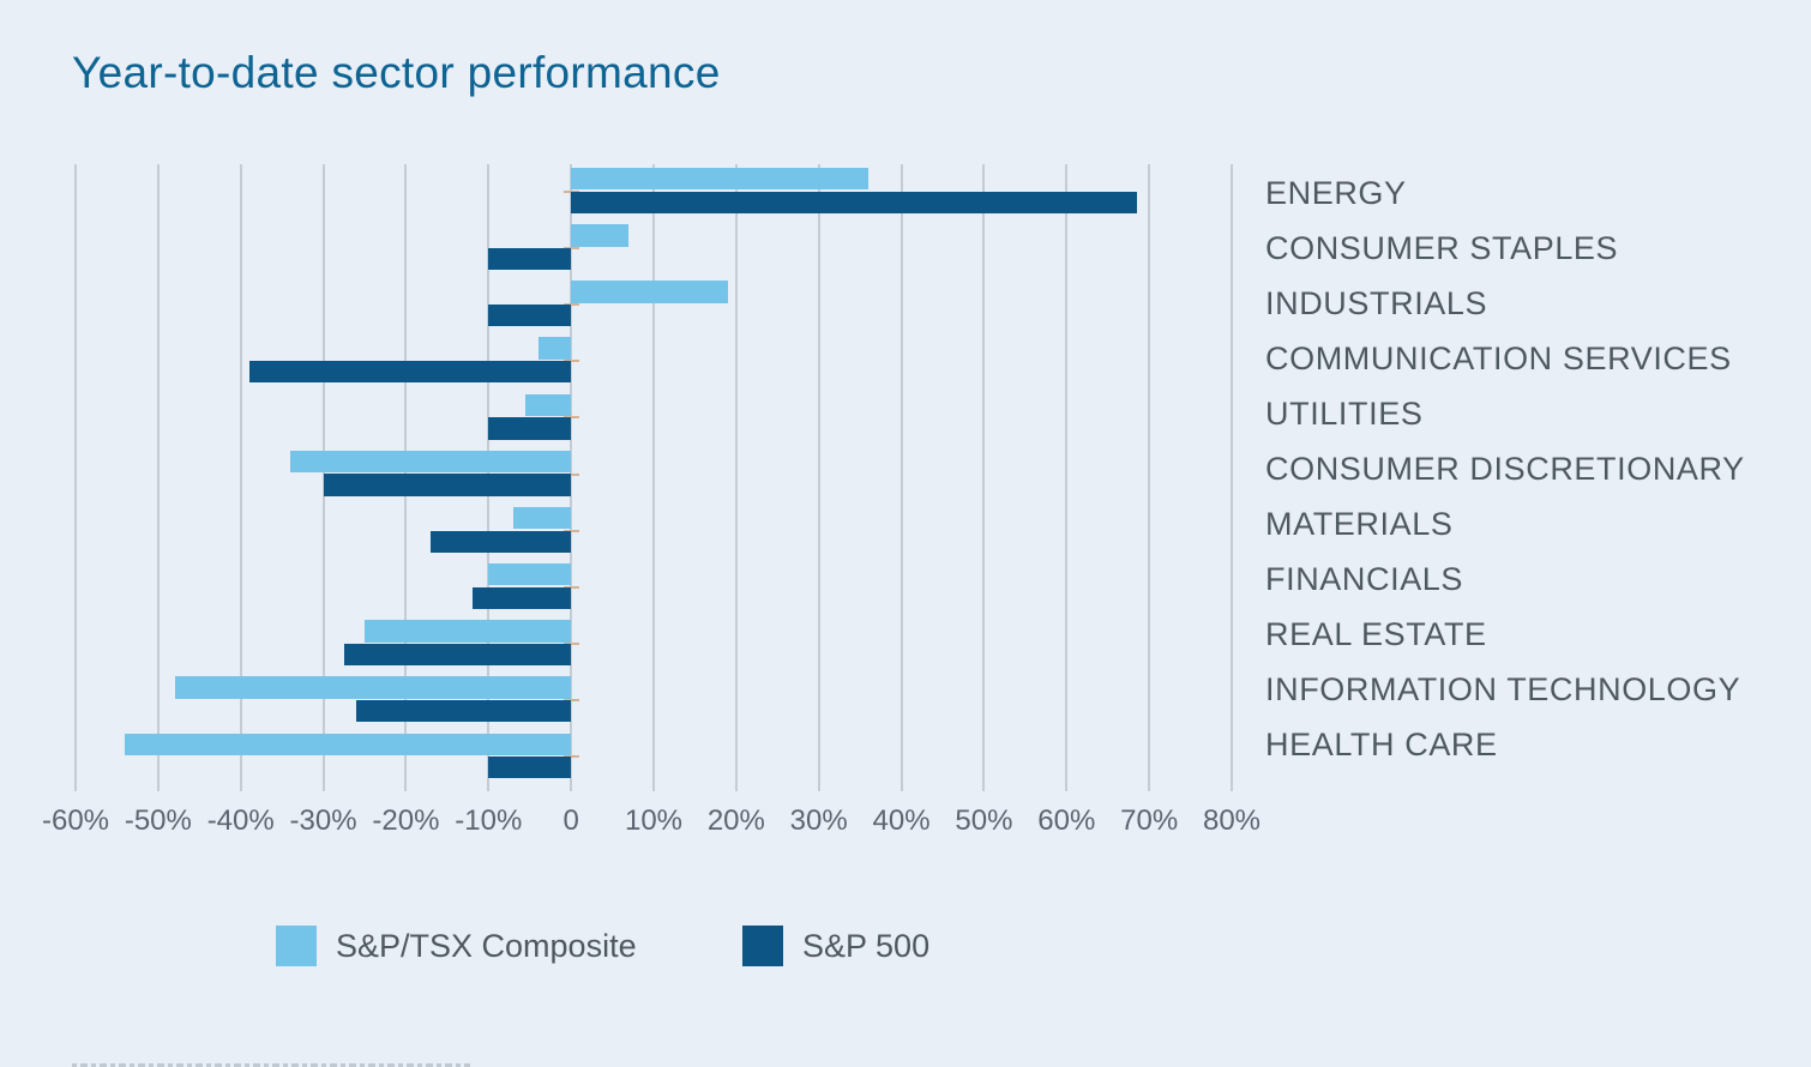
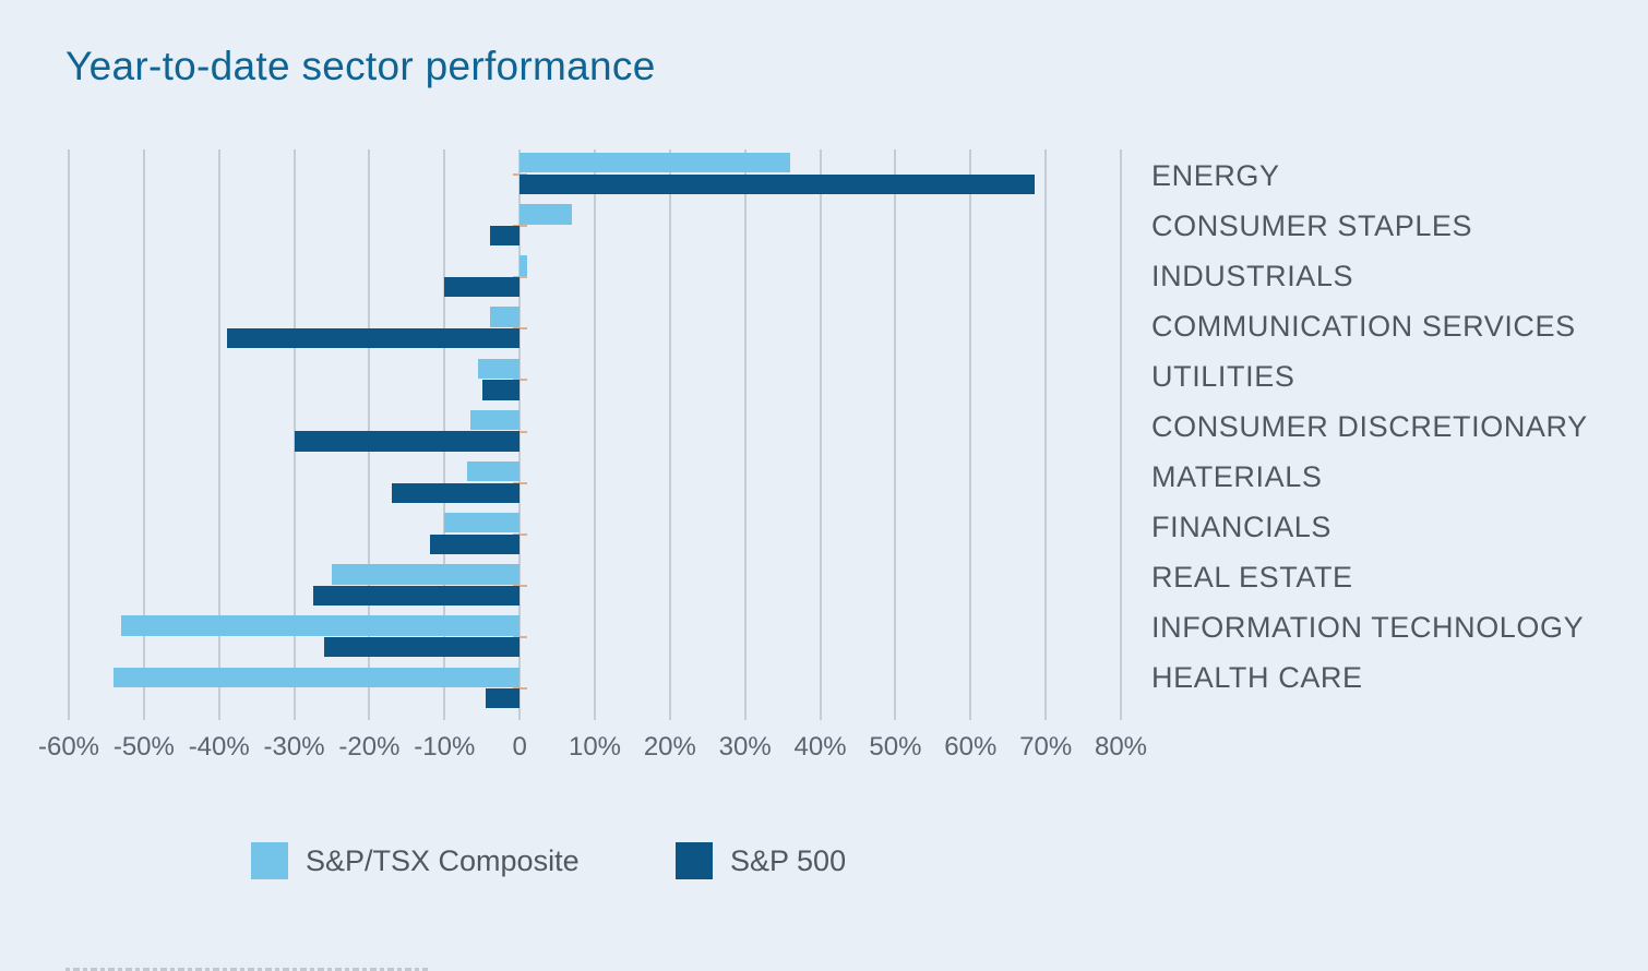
S&P 500/CONSUMER STAPLES: -10% -> -4%
S&P/TSX Composite/INDUSTRIALS: 19% -> 1%
S&P 500/UTILITIES: -10% -> -5%
S&P/TSX Composite/CONSUMER DISCRETIONARY: -34% -> -6%
S&P/TSX Composite/INFORMATION TECHNOLOGY: -48% -> -53%
S&P 500/HEALTH CARE: -10% -> -4%
